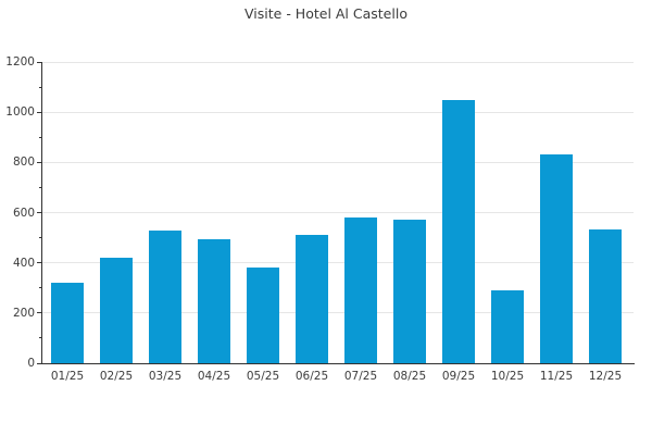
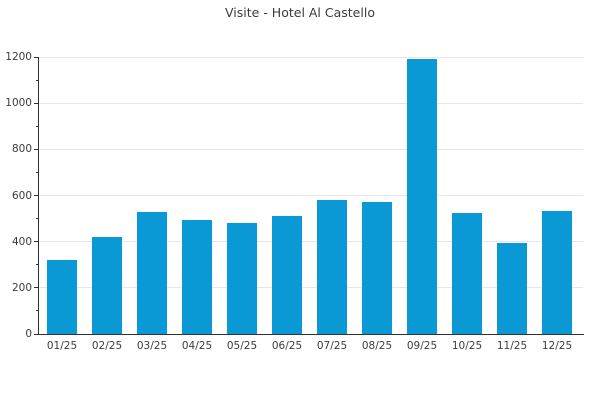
05/25: 380 -> 480
09/25: 1050 -> 1190
10/25: 290 -> 520
11/25: 830 -> 400
